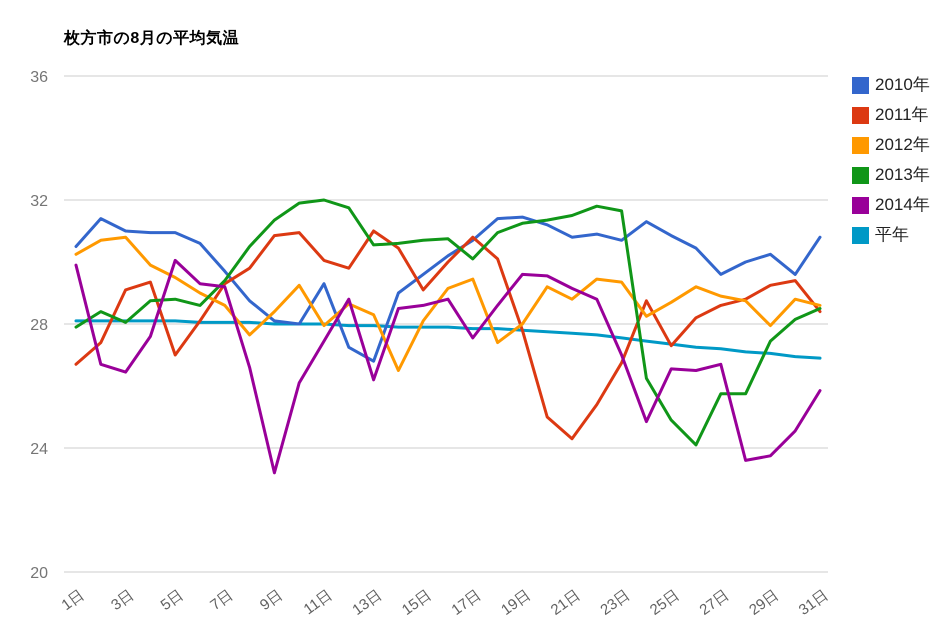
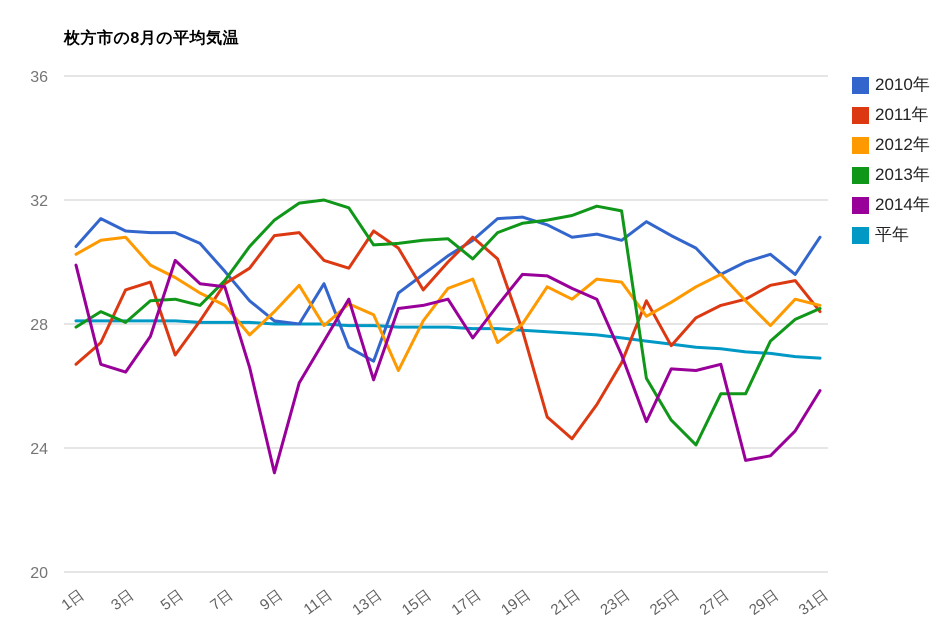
2012年/27日: 28.9 -> 29.6
